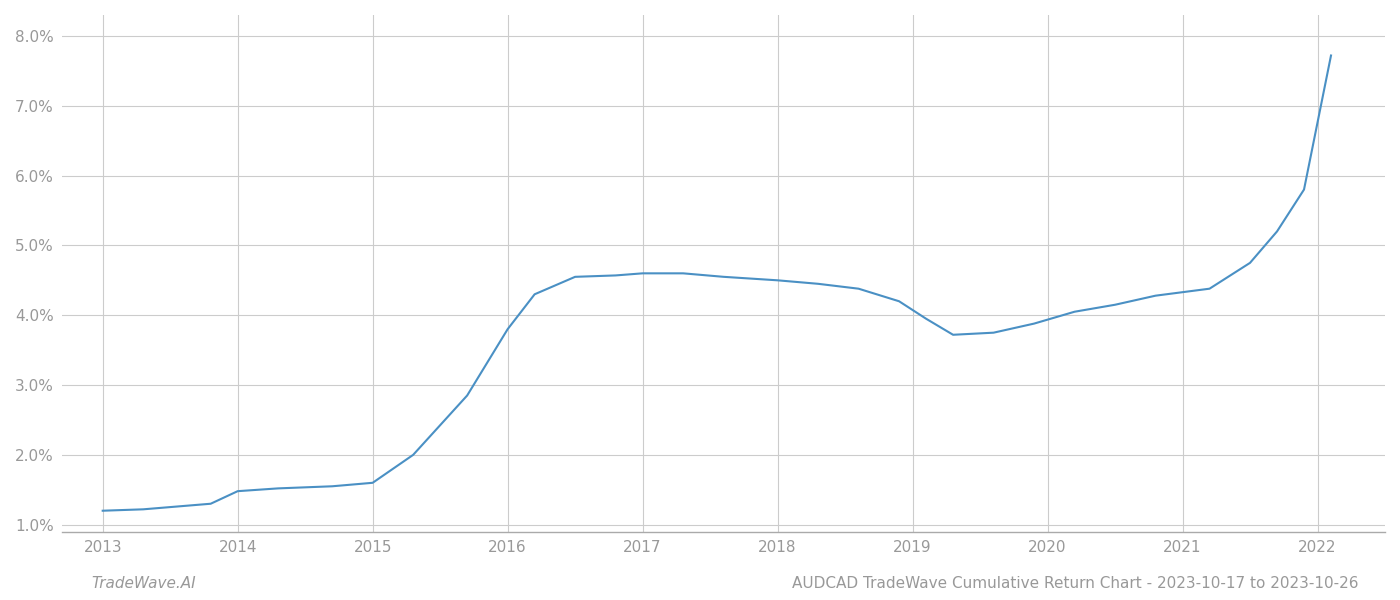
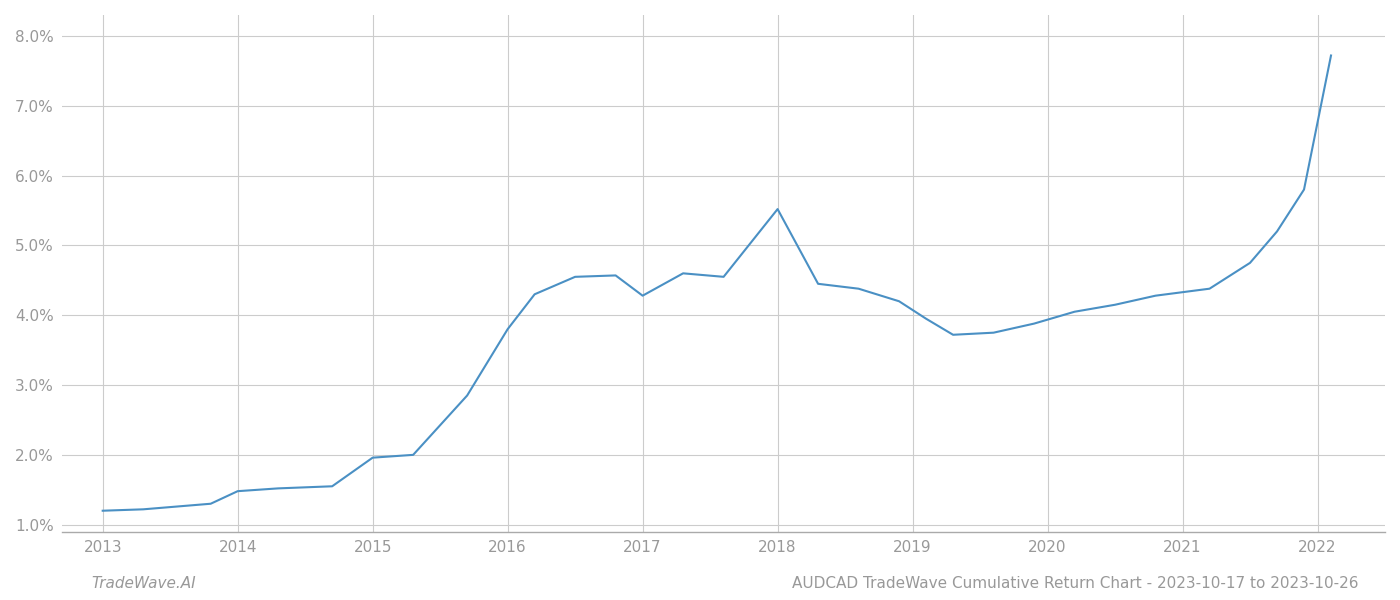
2015: 1.60% -> 1.96%
2017: 4.60% -> 4.28%
2018: 4.50% -> 5.52%
